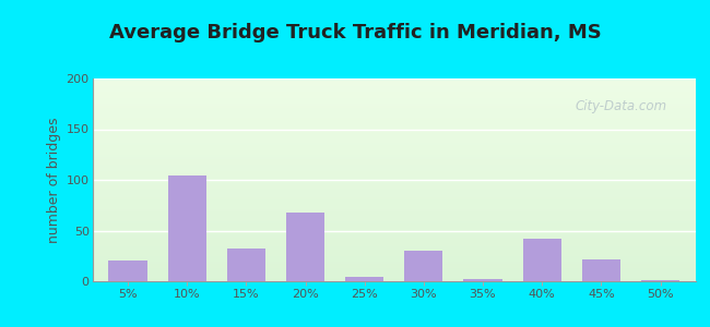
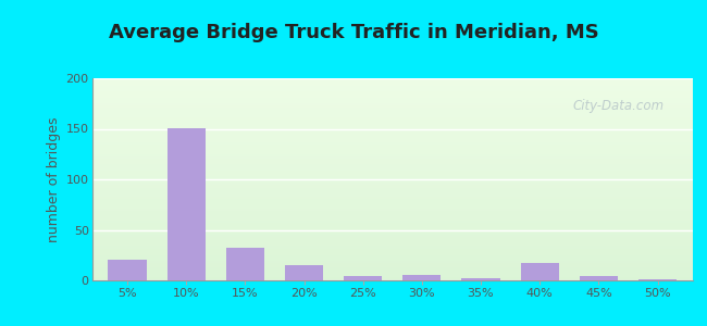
10%: 104 -> 151
20%: 68 -> 15
30%: 30 -> 5
40%: 42 -> 17
45%: 22 -> 4
